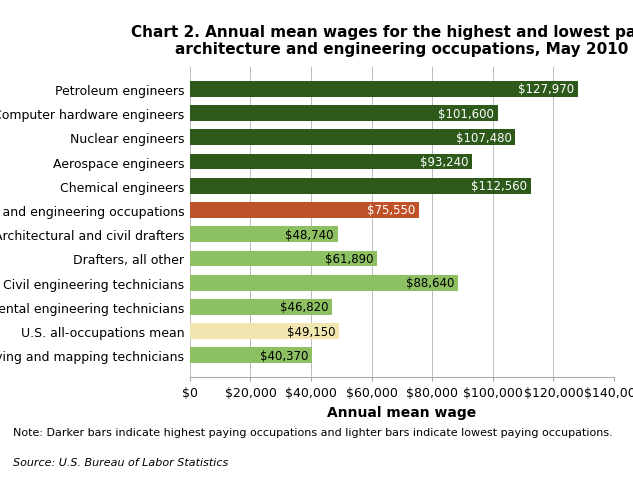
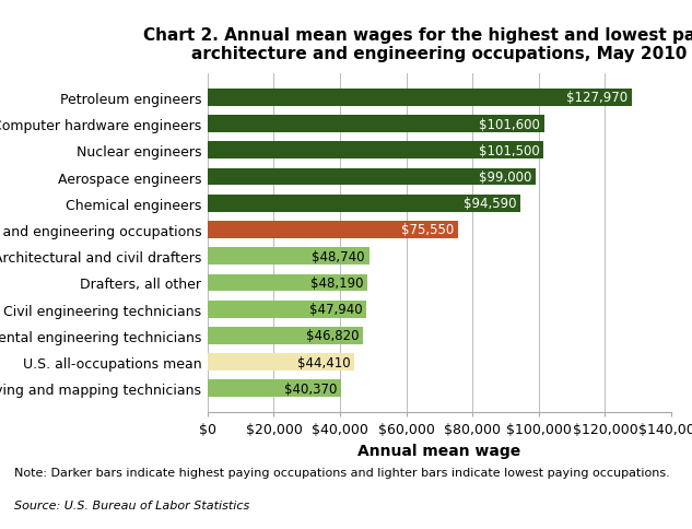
Nuclear engineers: $107,480 -> $101,500
Aerospace engineers: $93,240 -> $99,000
Chemical engineers: $112,560 -> $94,590
Drafters, all other: $61,890 -> $48,190
Civil engineering technicians: $88,640 -> $47,940
U.S. all-occupations mean: $49,150 -> $44,410
